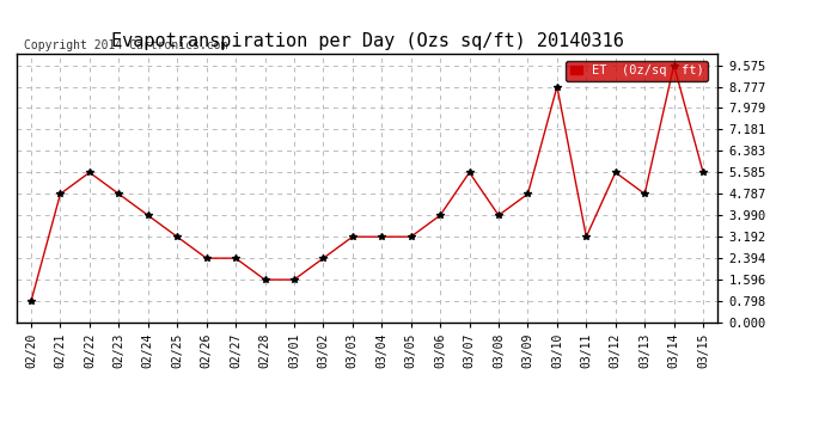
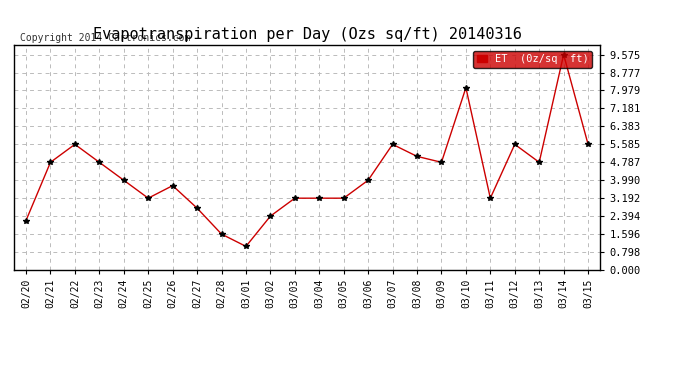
02/20: 0.80 -> 2.20
02/26: 2.39 -> 3.75
02/27: 2.39 -> 2.75
03/01: 1.60 -> 1.05
03/08: 3.99 -> 5.05
03/10: 8.78 -> 8.10
